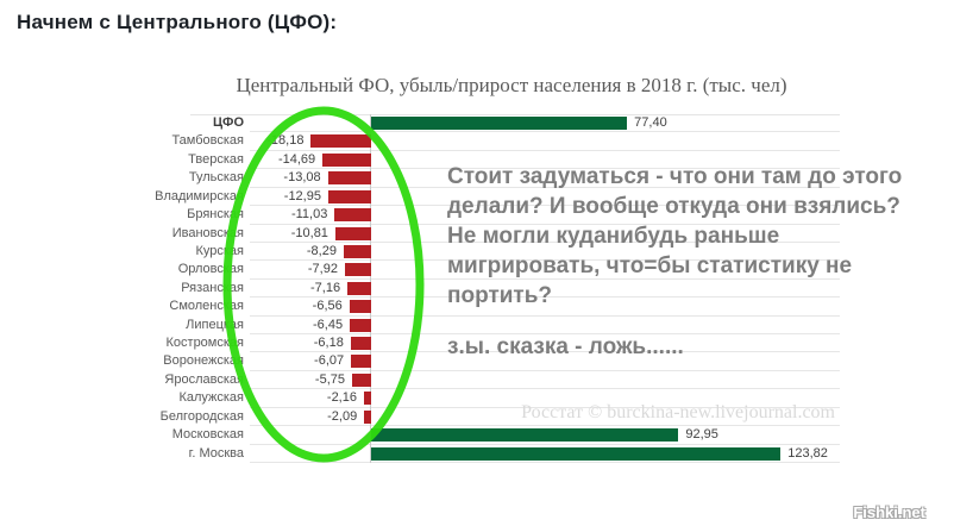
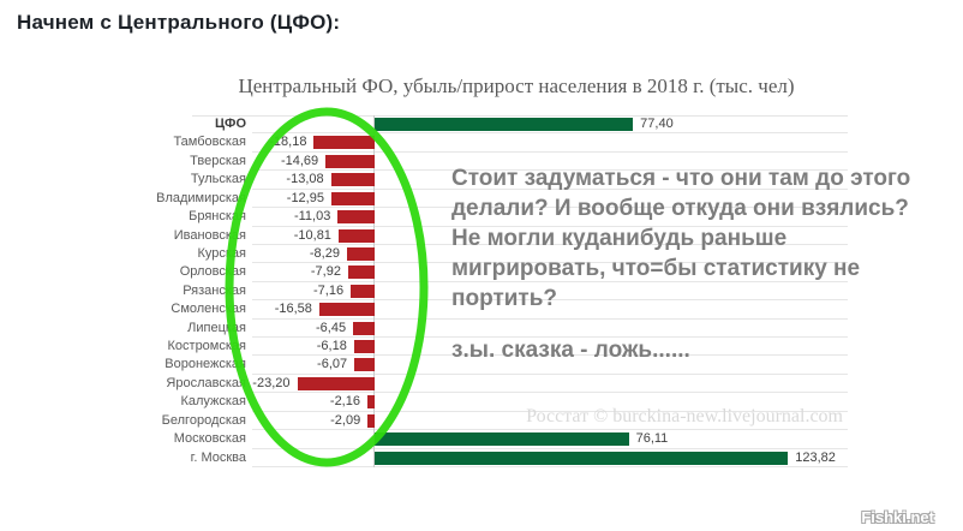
Смоленская: -6,56 -> -16,58
Ярославская: -5,75 -> -23,20
Московская: 92,95 -> 76,11
